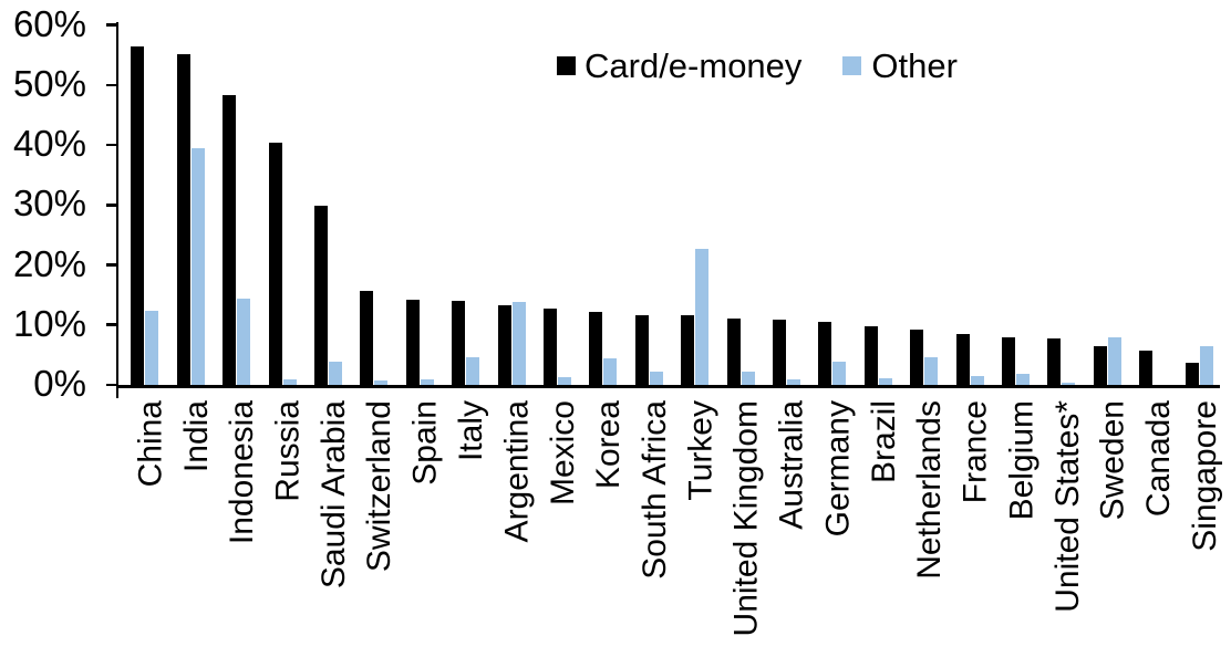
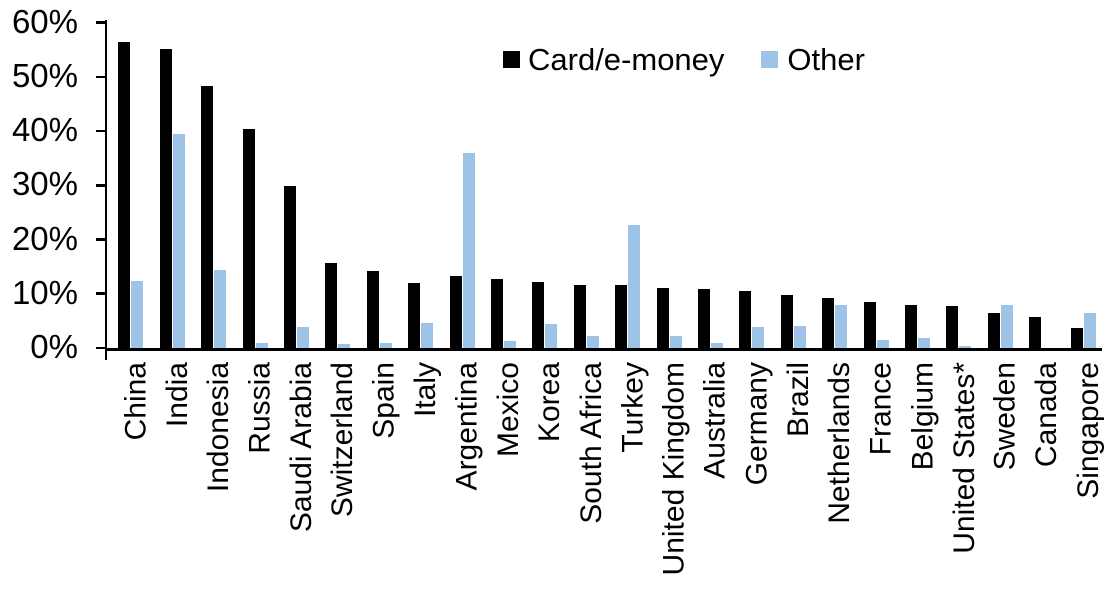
Card/e-money/Italy: 14% -> 12%
Other/Argentina: 14% -> 36%
Other/Brazil: 1% -> 4%
Other/Netherlands: 5% -> 8%
